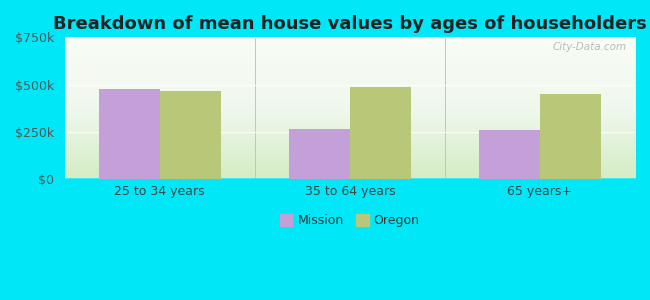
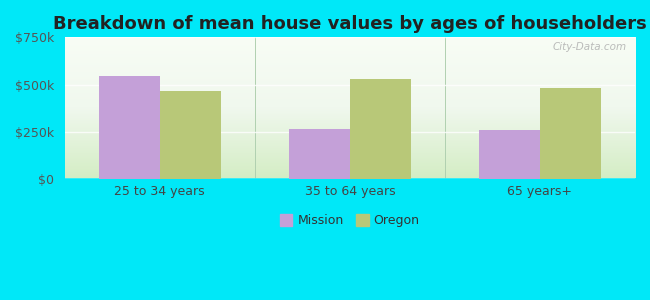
Mission/25 to 34 years: $480k -> $540k
Oregon/35 to 64 years: $490k -> $530k
Oregon/65 years+: $450k -> $480k
